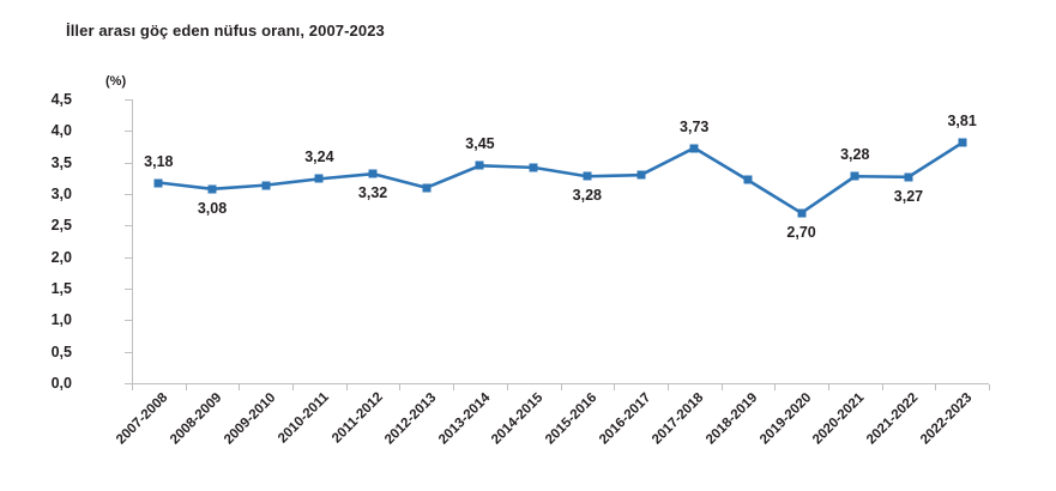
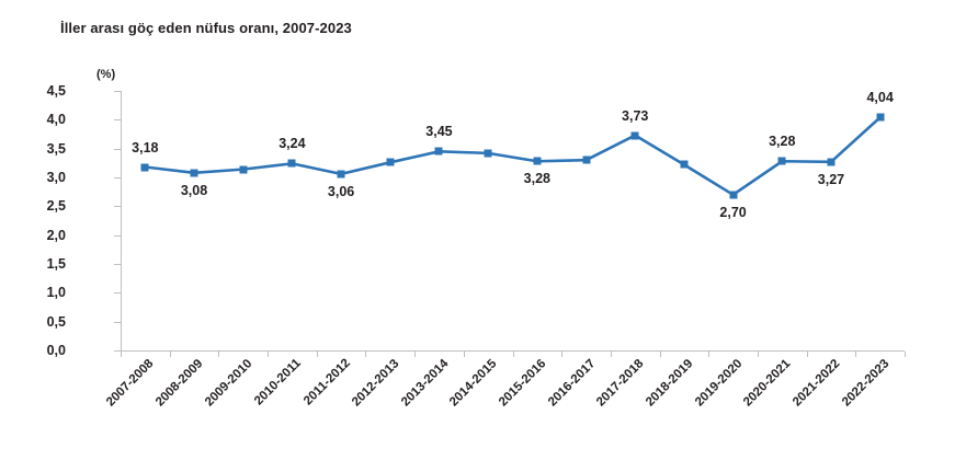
2011-2012: 3,32 -> 3,06
2012-2013: 3,1 -> 3,3
2022-2023: 3,81 -> 4,04
